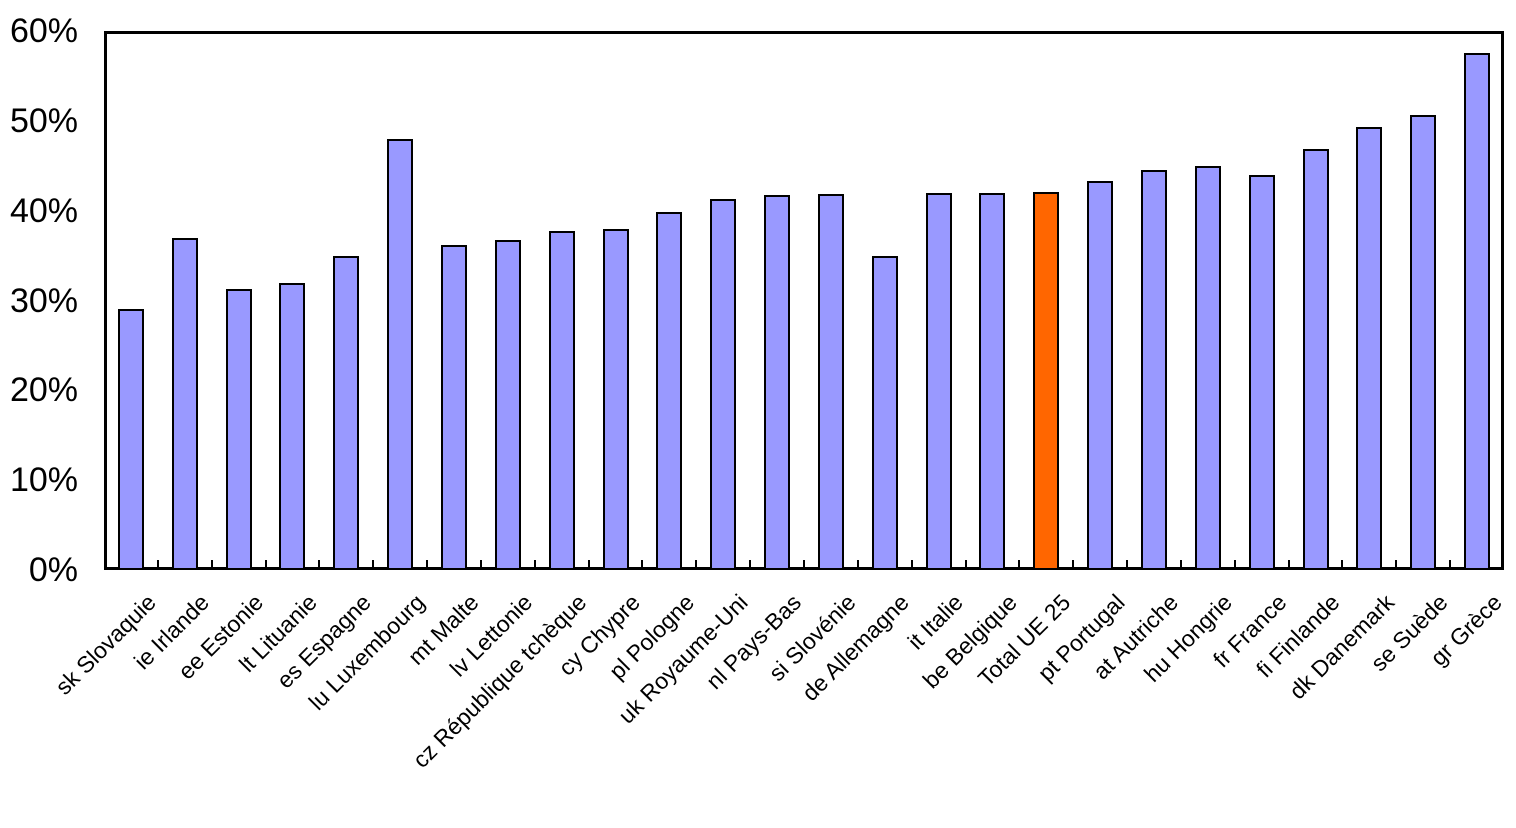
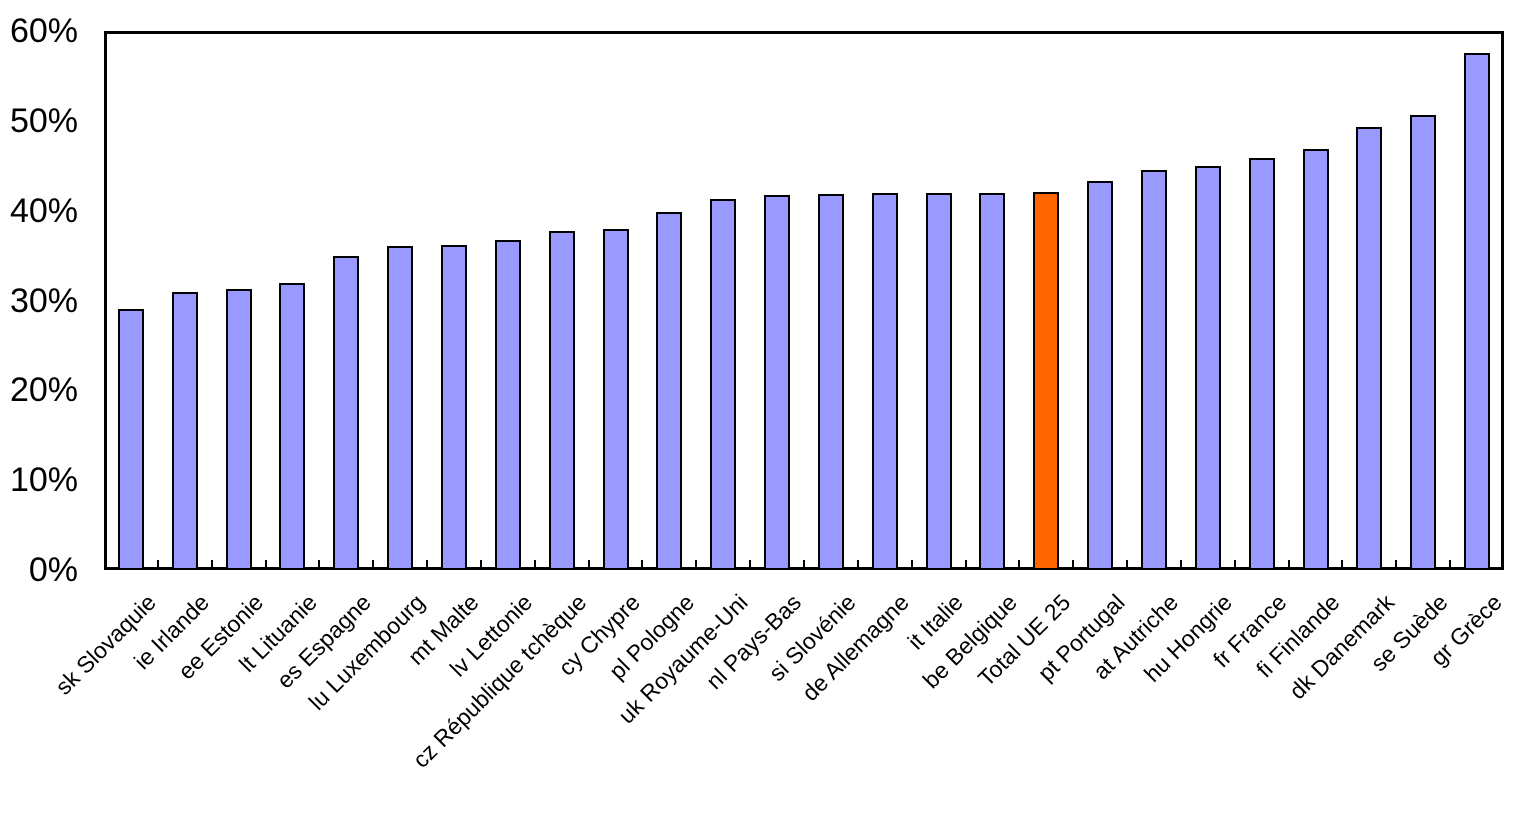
ie Irlande: 37% -> 31%
lu Luxembourg: 48% -> 36%
de Allemagne: 35% -> 42%
fr France: 44% -> 46%
